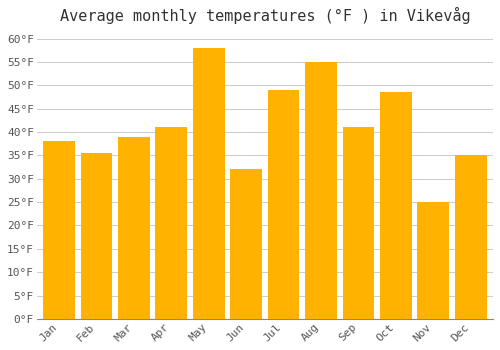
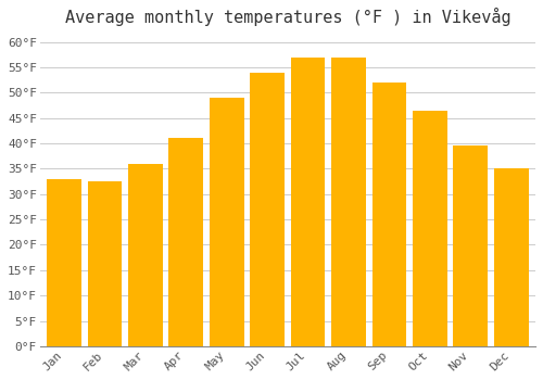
Jan: 38.0°F -> 33.0°F
Feb: 35.5°F -> 32.5°F
Mar: 39.0°F -> 36.0°F
May: 58.0°F -> 49.0°F
Jun: 32.0°F -> 54.0°F
Jul: 49.0°F -> 57.0°F
Aug: 55.0°F -> 57.0°F
Sep: 41.0°F -> 52.0°F
Oct: 48.5°F -> 46.5°F
Nov: 25.0°F -> 39.5°F
